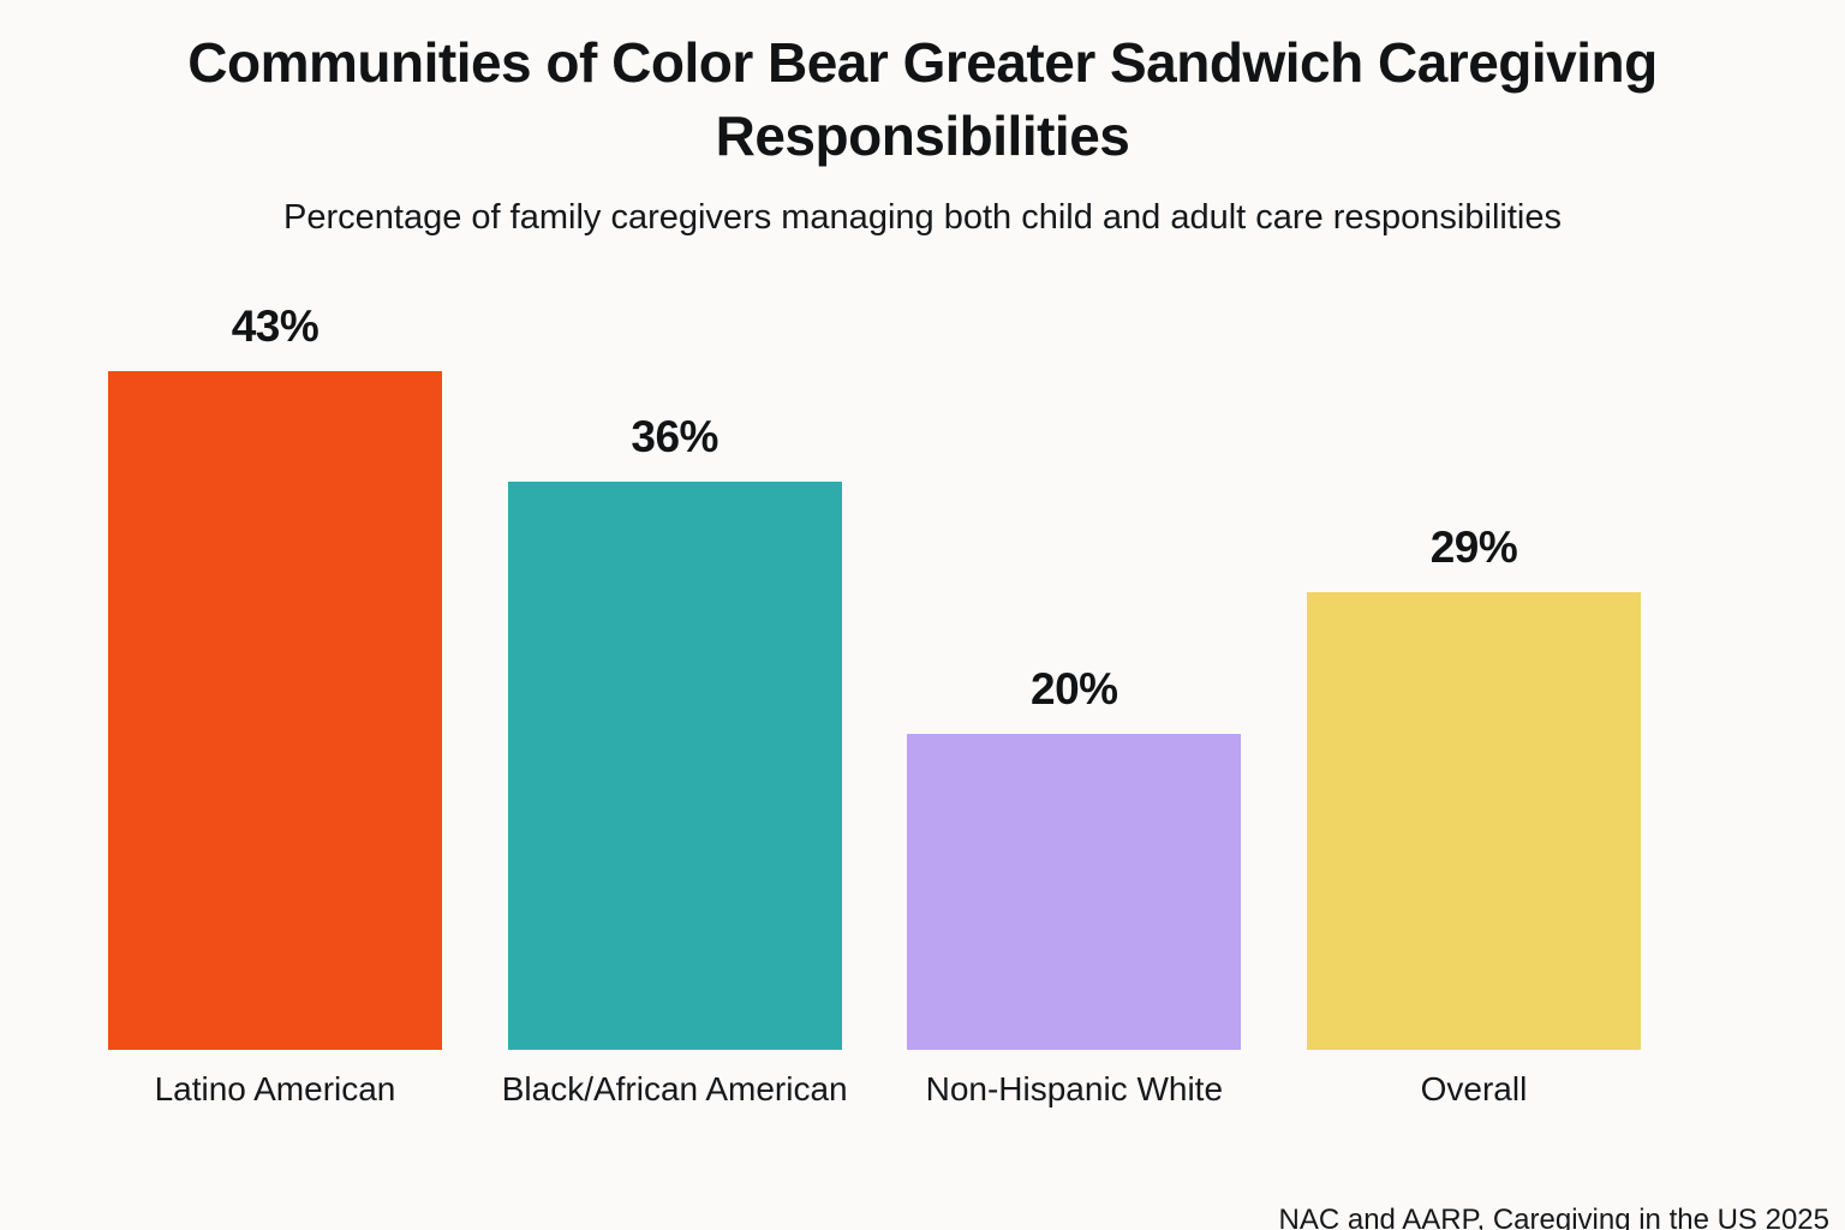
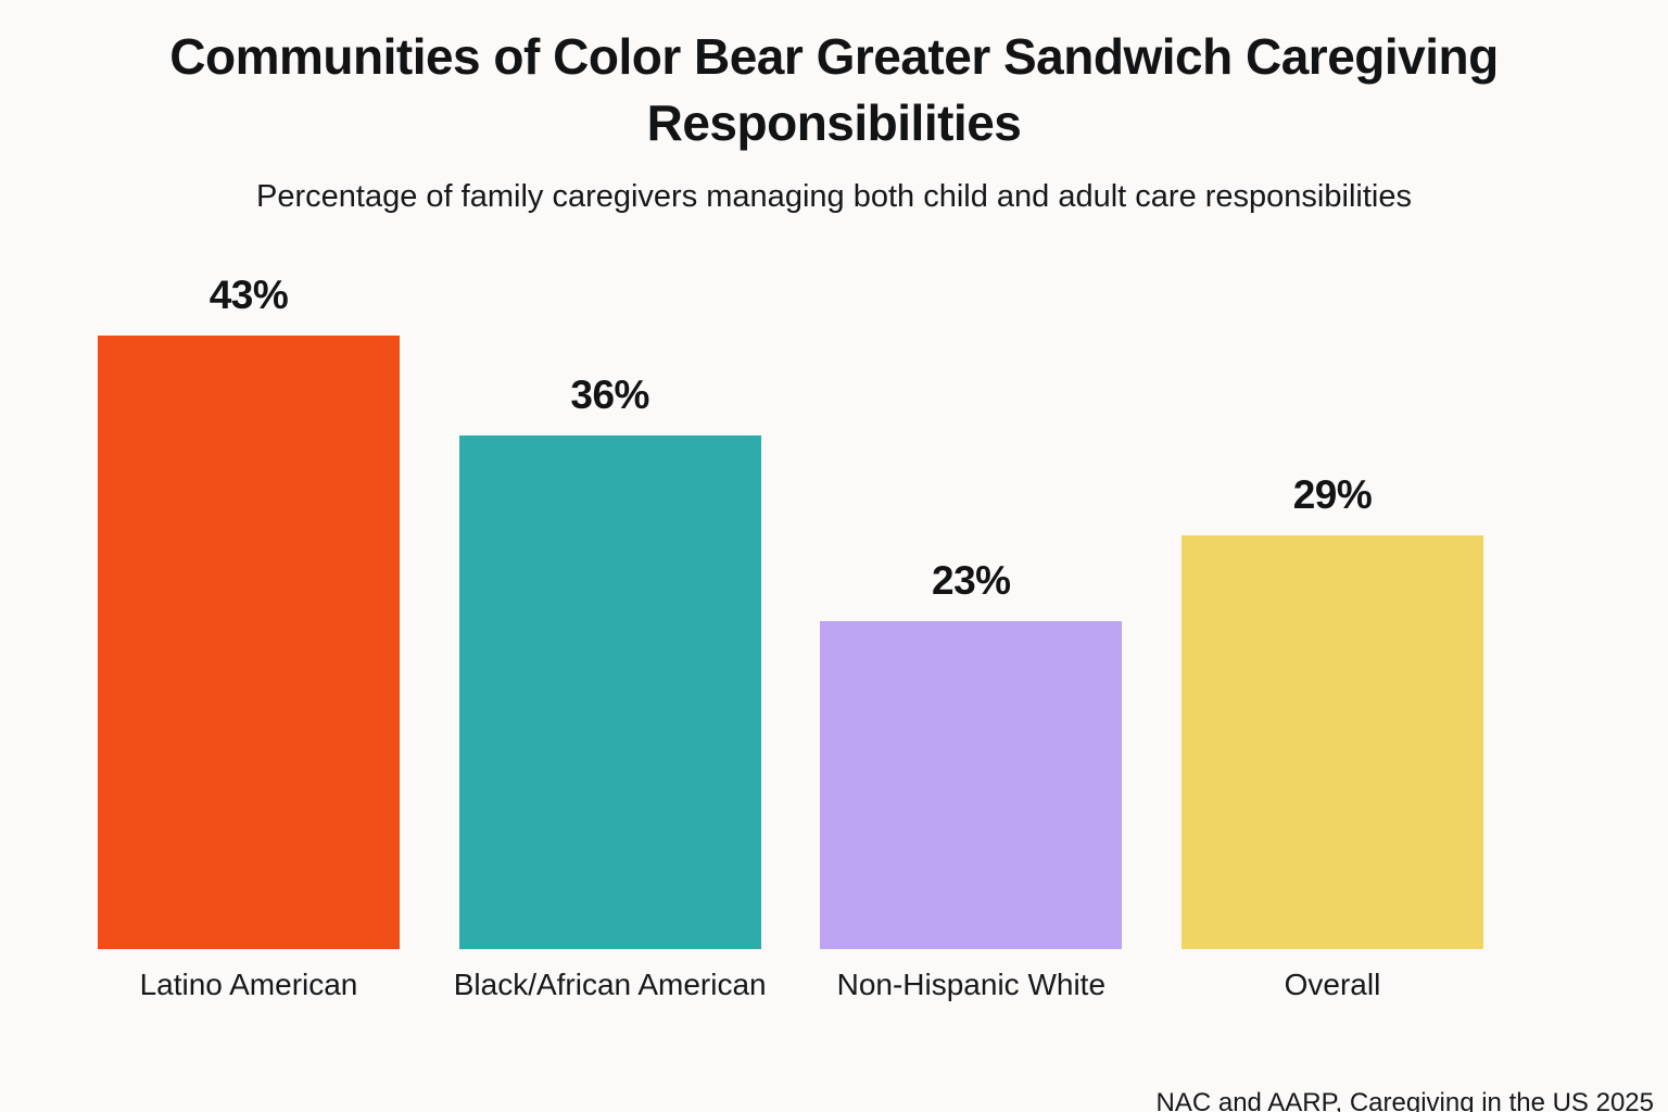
Non-Hispanic White: 20% -> 23%
